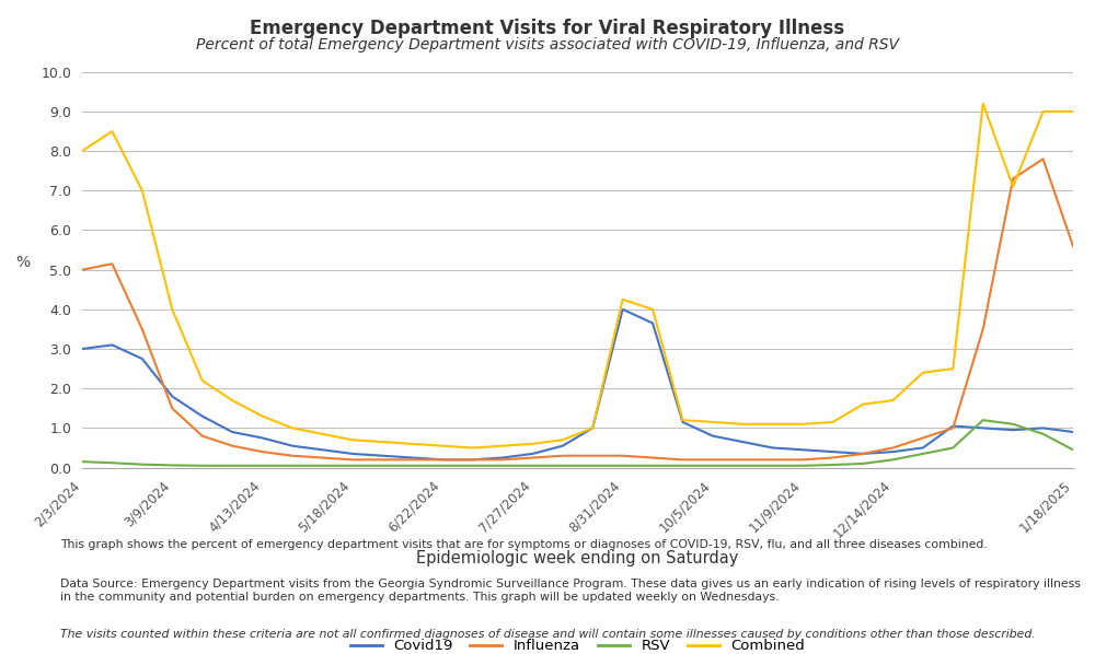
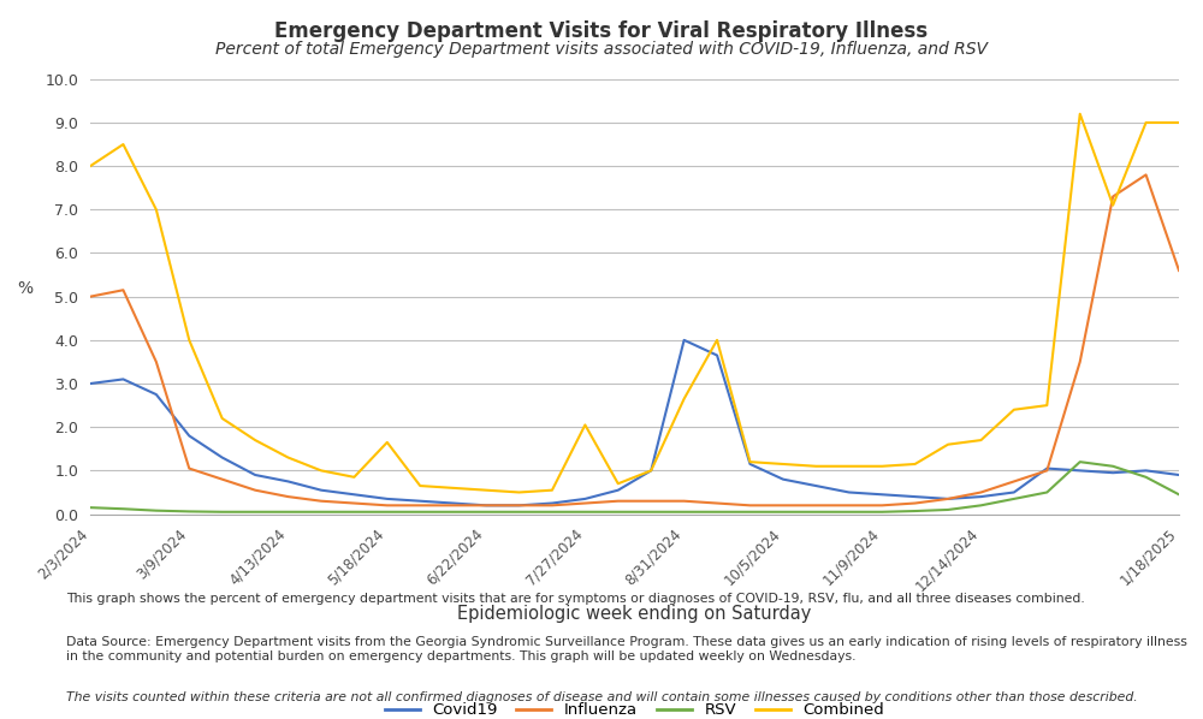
Influenza/3/9/2024: 1.50 -> 1.05
Combined/5/18/2024: 0.70 -> 1.65
Combined/7/27/2024: 0.60 -> 2.05
Combined/8/31/2024: 4.25 -> 2.65
